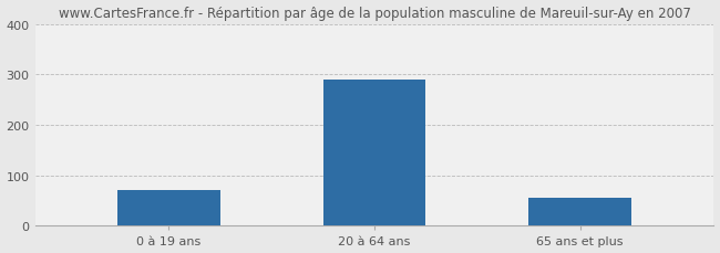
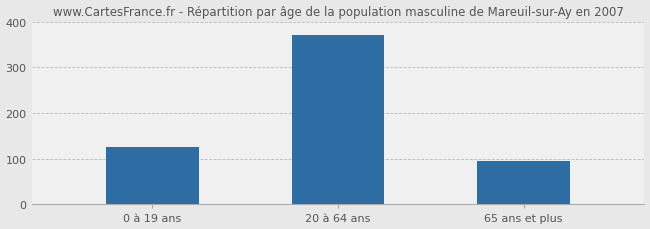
0 à 19 ans: 70 -> 125
20 à 64 ans: 290 -> 370
65 ans et plus: 55 -> 95
